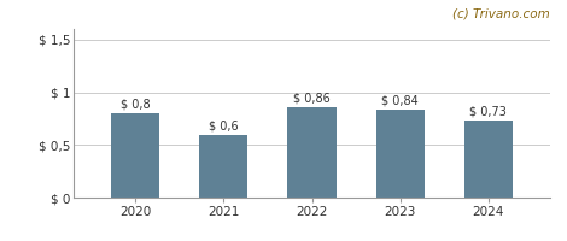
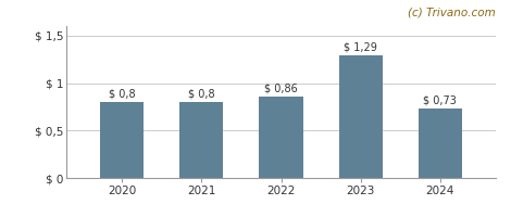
2021: 0,6 -> 0,8
2023: 0,84 -> 1,29
